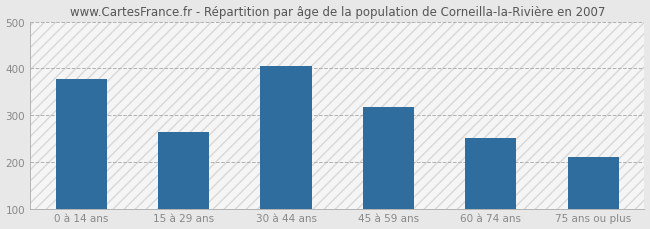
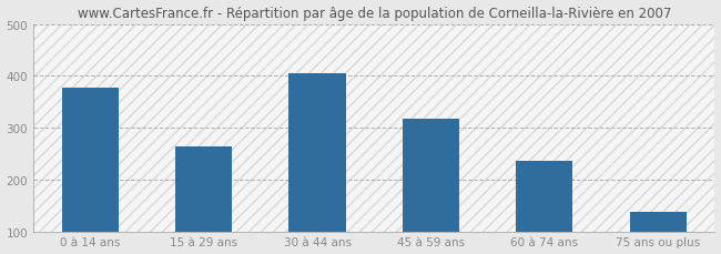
60 à 74 ans: 250 -> 236
75 ans ou plus: 210 -> 137
